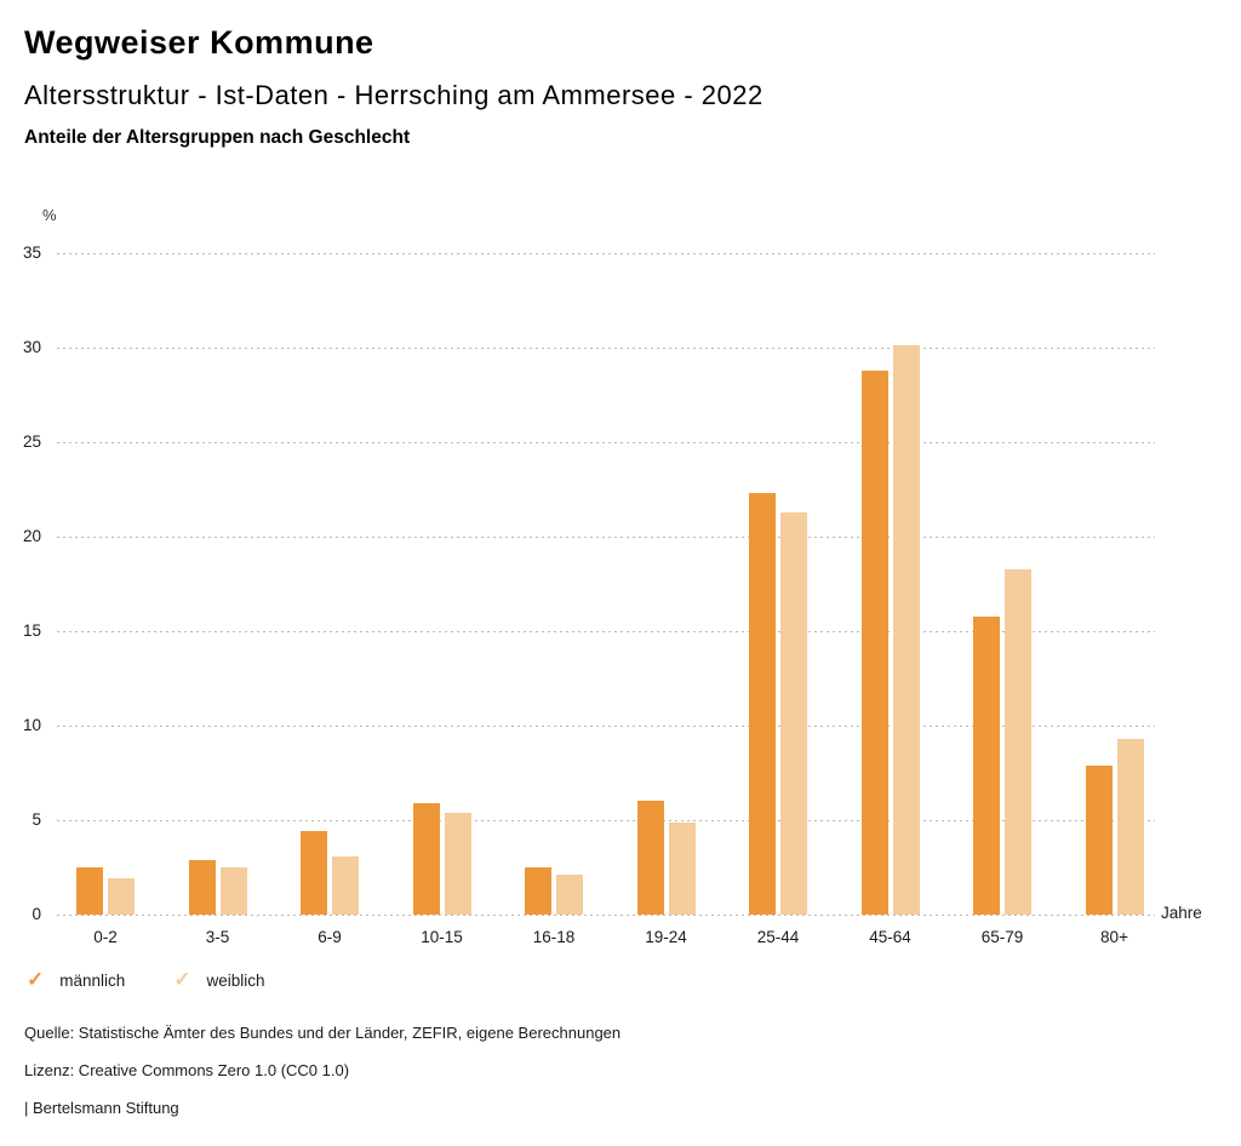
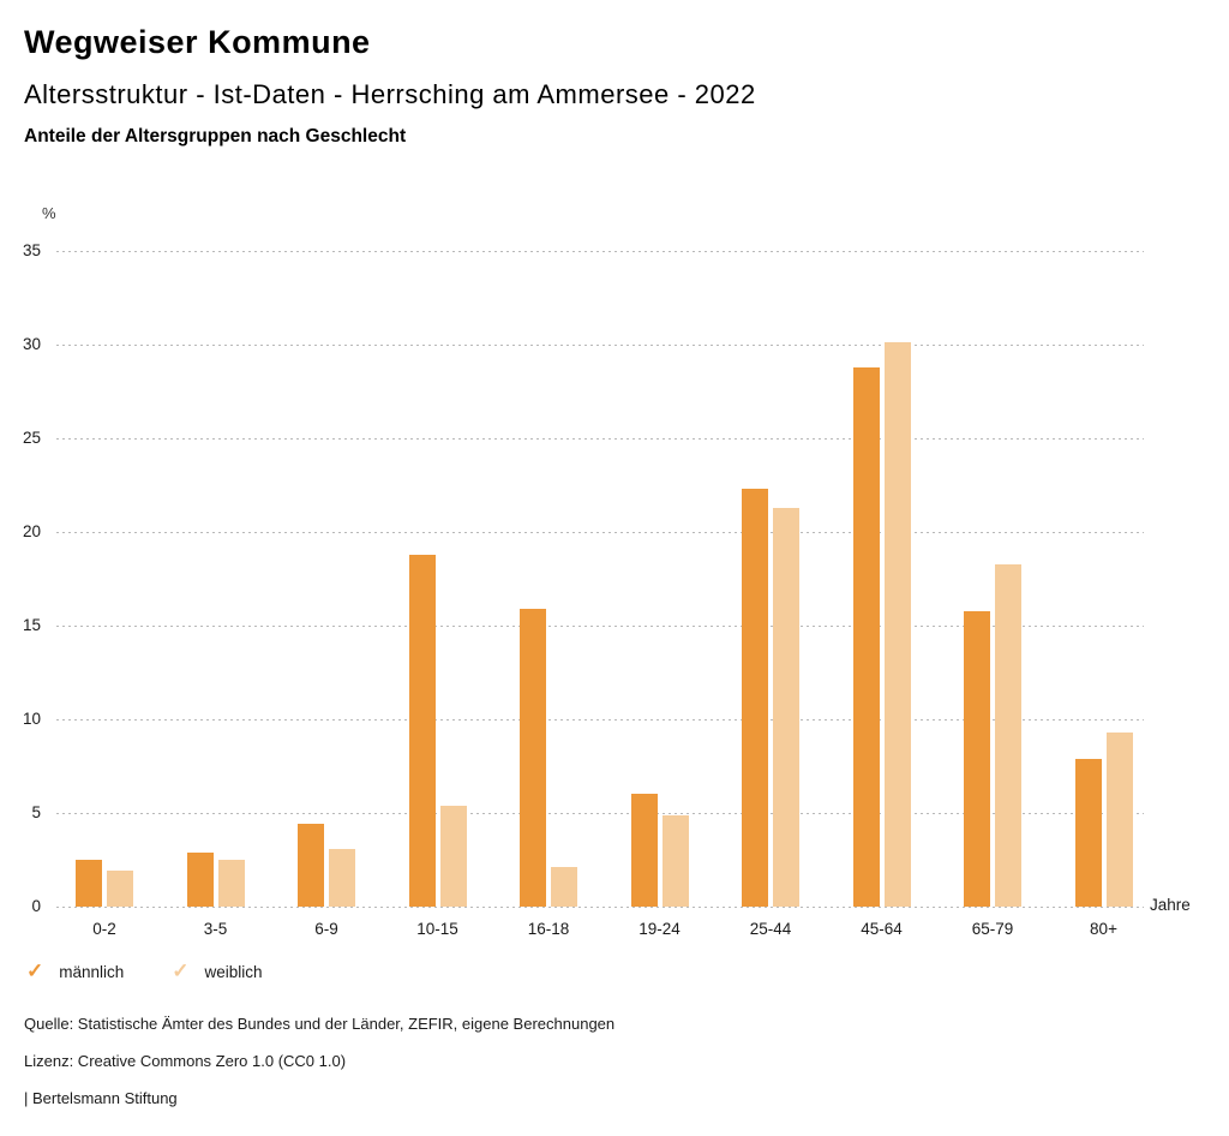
männlich/10-15: 5.9 -> 18.8
männlich/16-18: 2.5 -> 15.9
